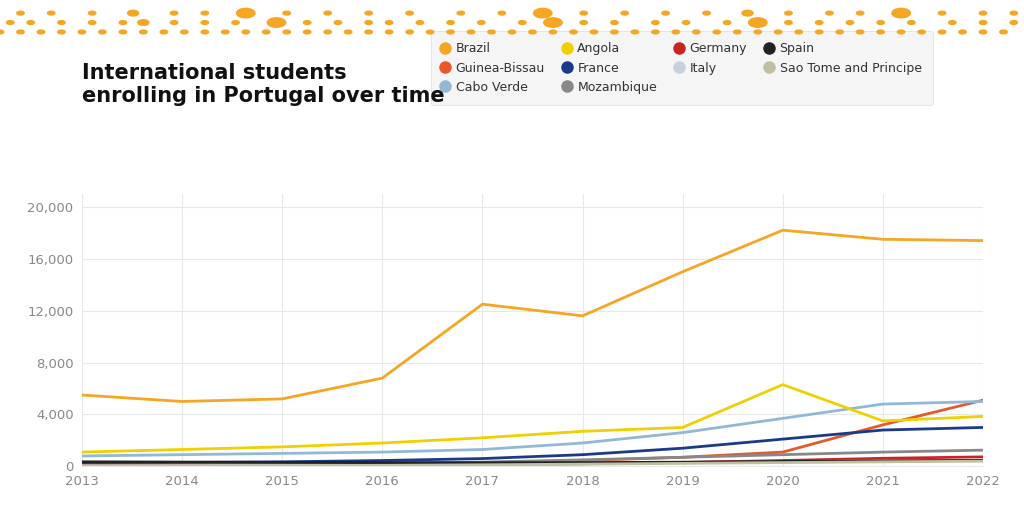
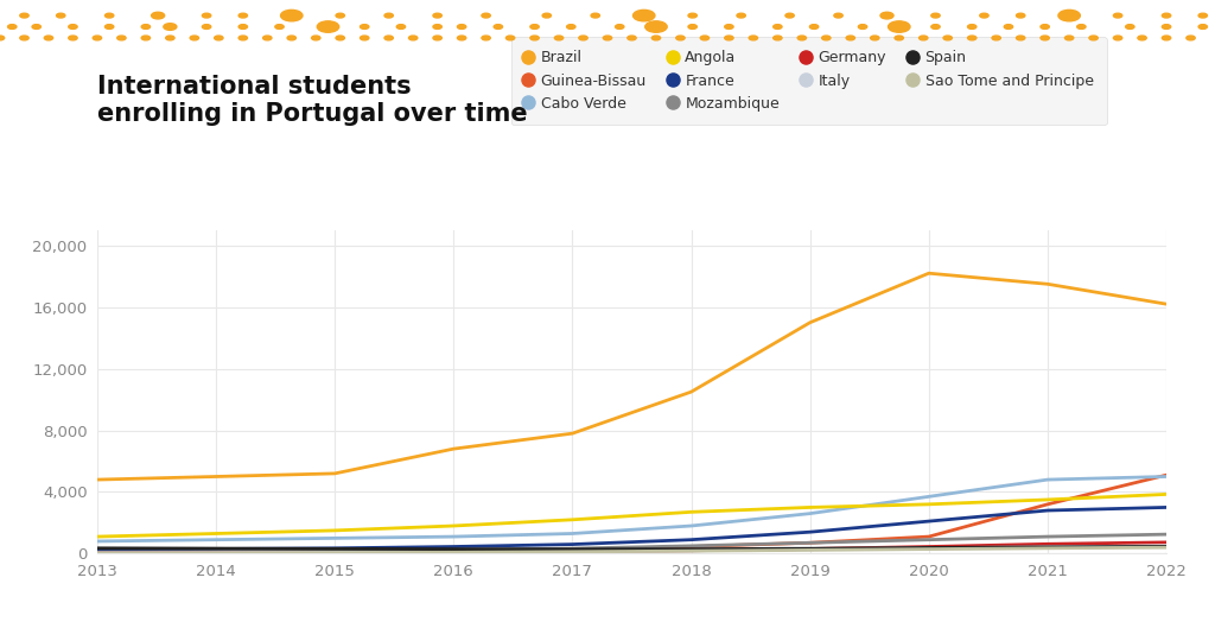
Brazil/2013: 5,500 -> 4,800
Brazil/2017: 12,500 -> 7,800
Brazil/2018: 11,600 -> 10,500
Angola/2020: 6,300 -> 3,200
Brazil/2022: 17,400 -> 16,200
